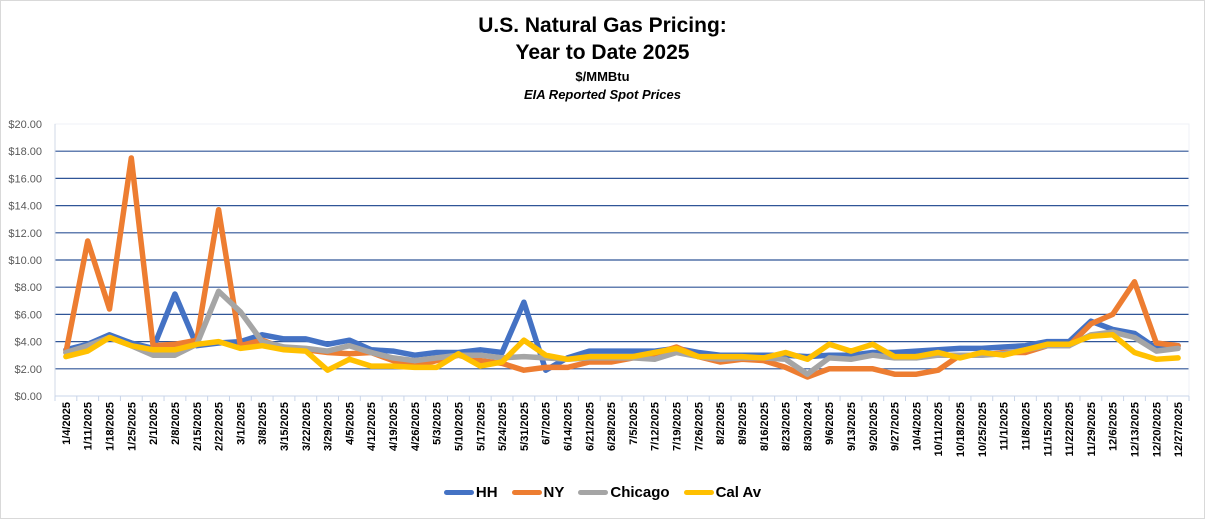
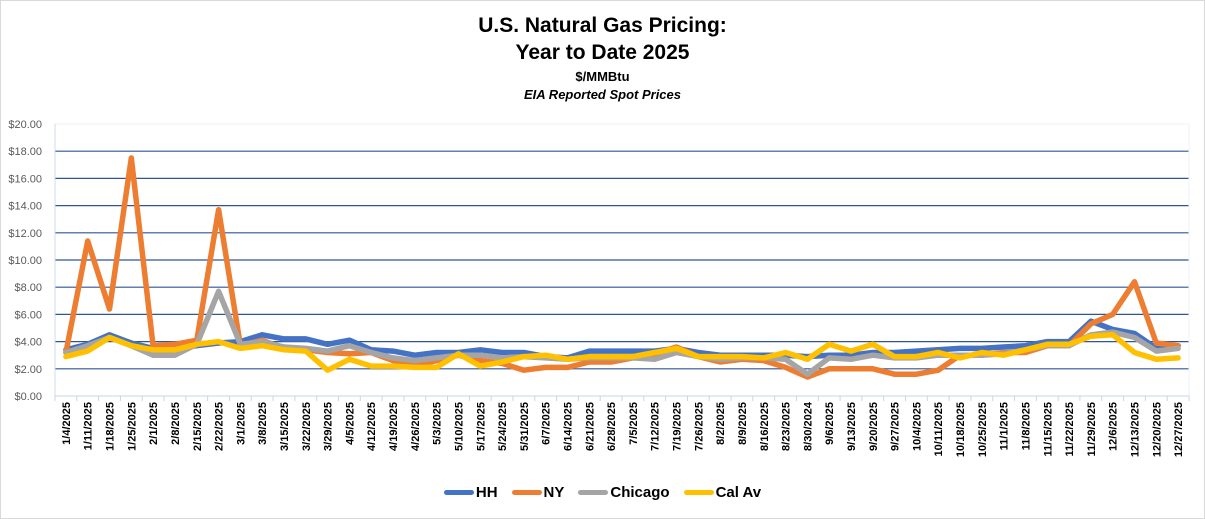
HH/2/8/2025: $7.5 -> $3.5
Chicago/3/1/2025: $6.2 -> $3.8
HH/5/31/2025: $6.9 -> $3.2
Cal Av/5/31/2025: $4.1 -> $2.9
HH/6/7/2025: $1.9 -> $2.9
